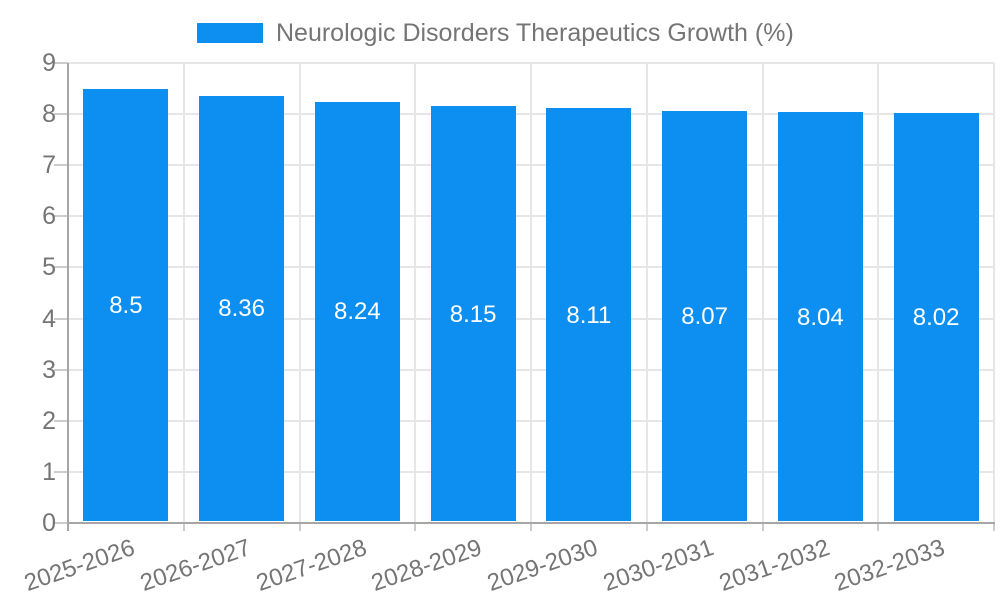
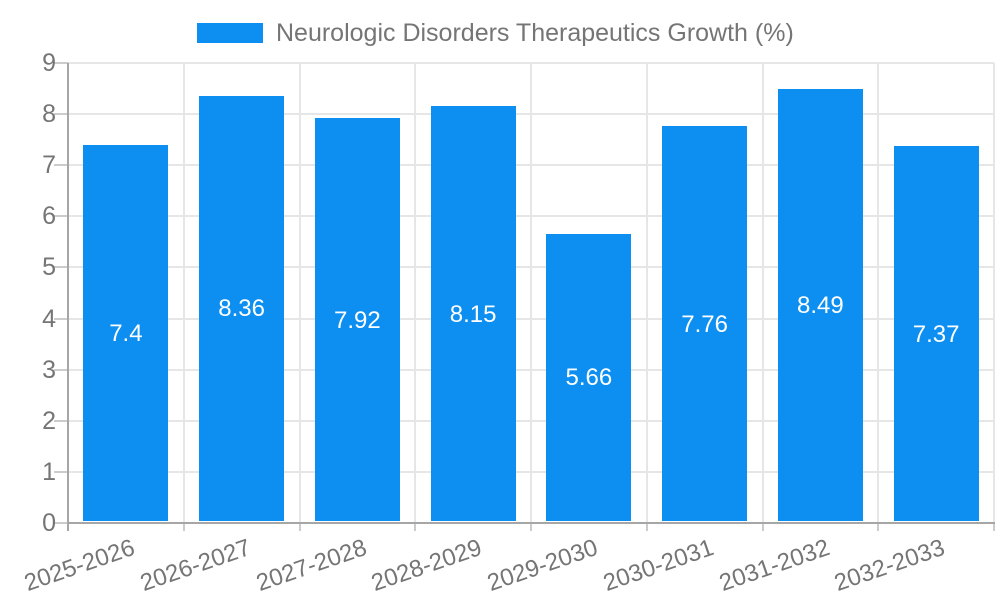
2025-2026: 8.5 -> 7.4
2027-2028: 8.24 -> 7.92
2029-2030: 8.11 -> 5.66
2030-2031: 8.07 -> 7.76
2031-2032: 8.04 -> 8.49
2032-2033: 8.02 -> 7.37
